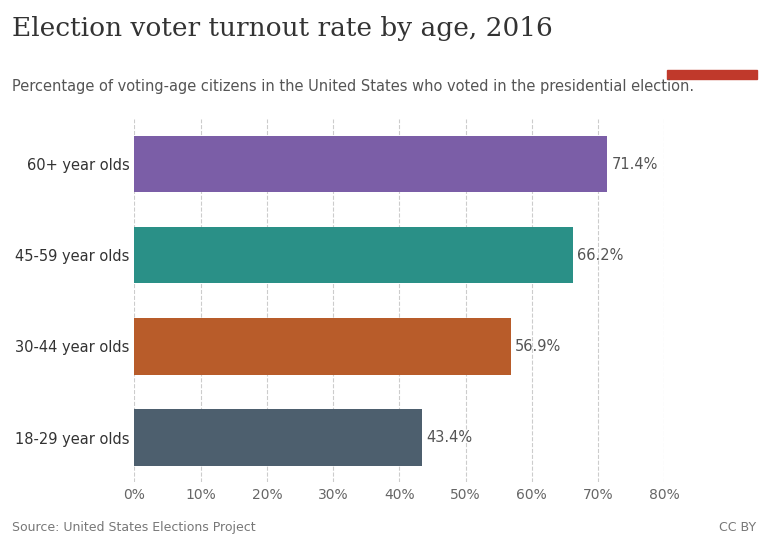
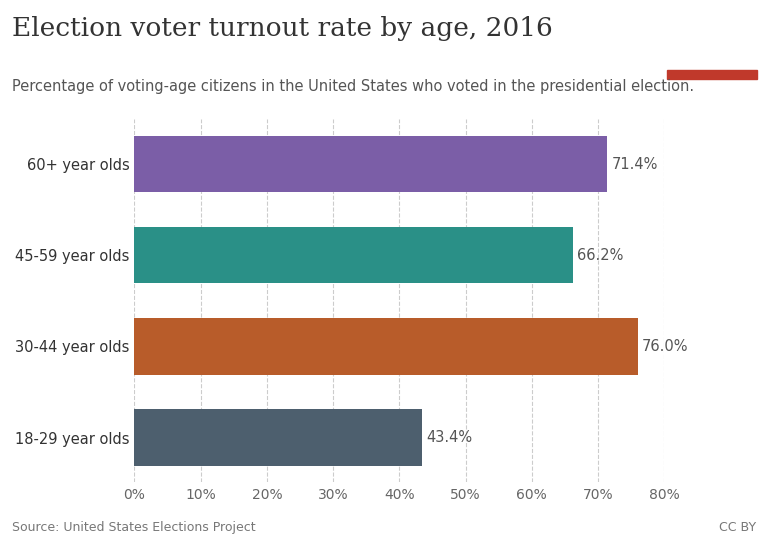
30-44 year olds: 56.9% -> 76.0%
